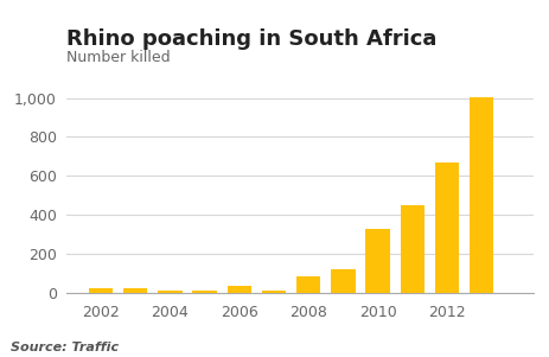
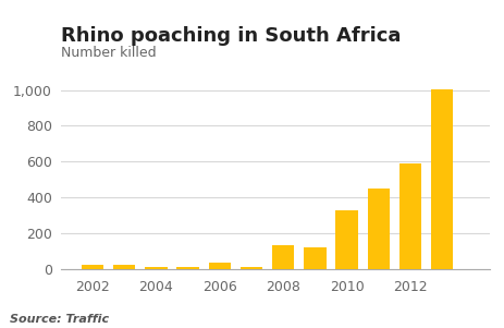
2008: 80 -> 130
2012: 670 -> 590
